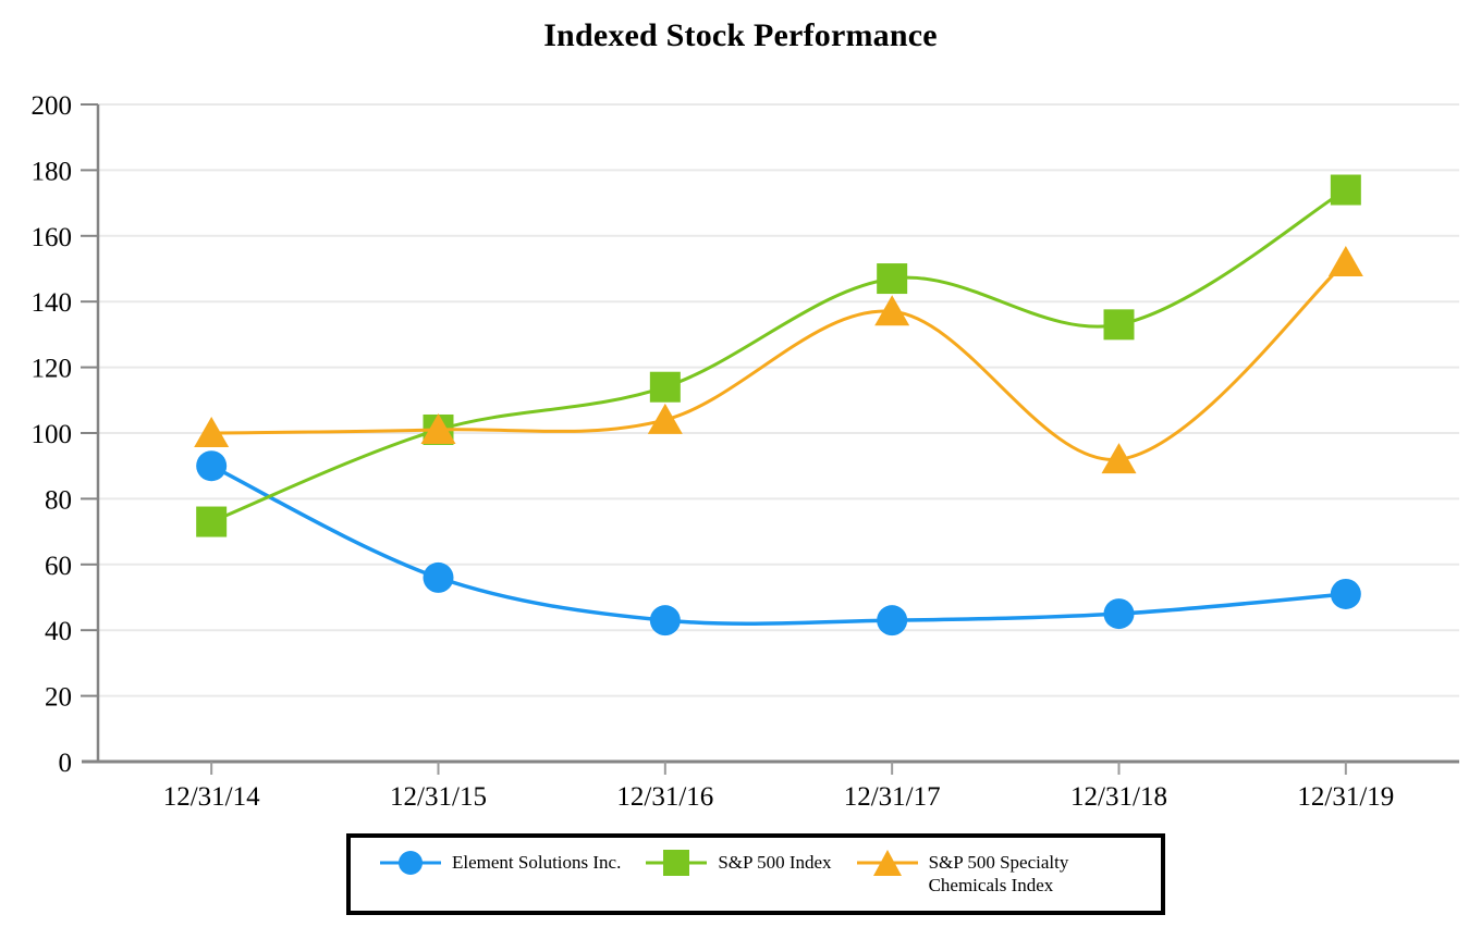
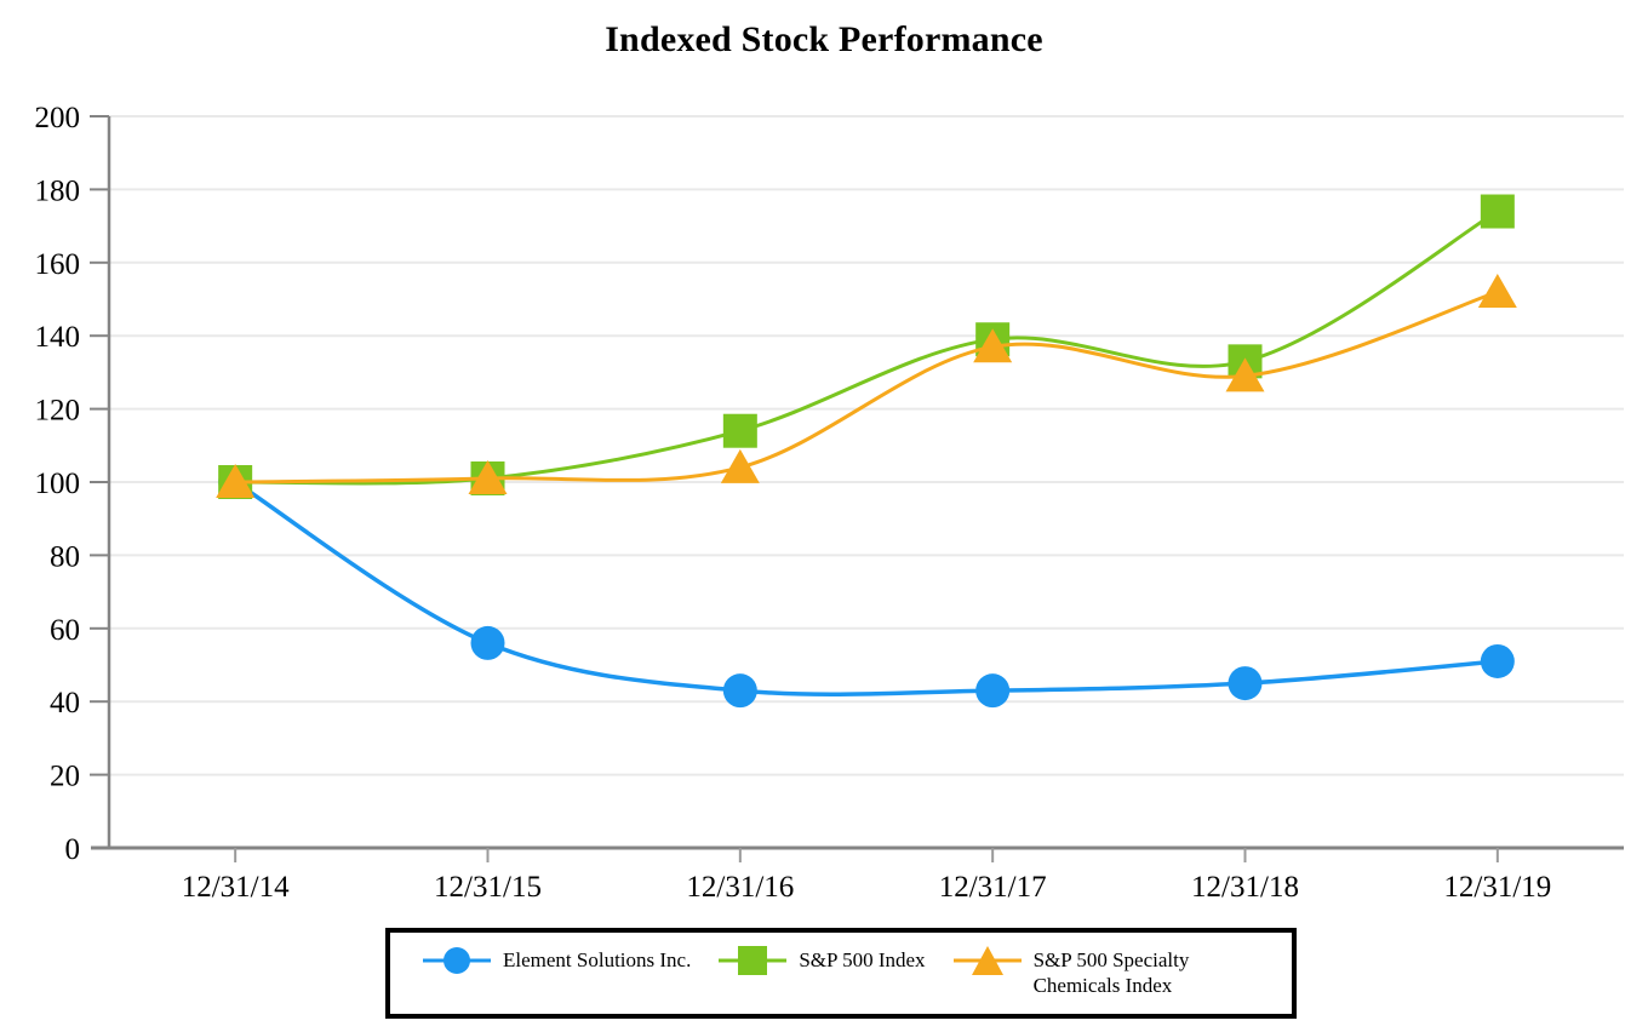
Element Solutions Inc./12/31/14: 90 -> 100
S&P 500 Index/12/31/14: 73 -> 100
S&P 500 Index/12/31/17: 147 -> 139
S&P 500 Specialty Chemicals Index/12/31/18: 92 -> 129
